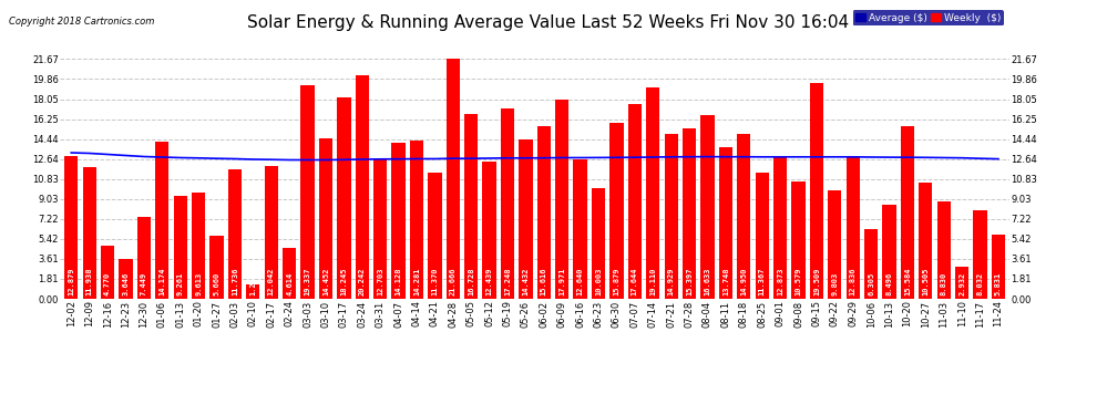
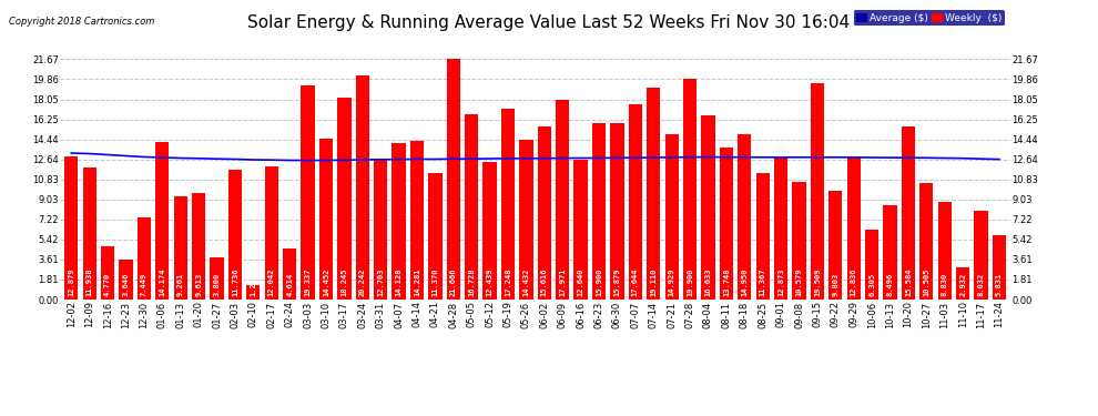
Weekly ($)/01-27: 5.7 -> 3.8
Weekly ($)/06-23: 10.0 -> 15.9
Weekly ($)/07-28: 15.4 -> 19.9
